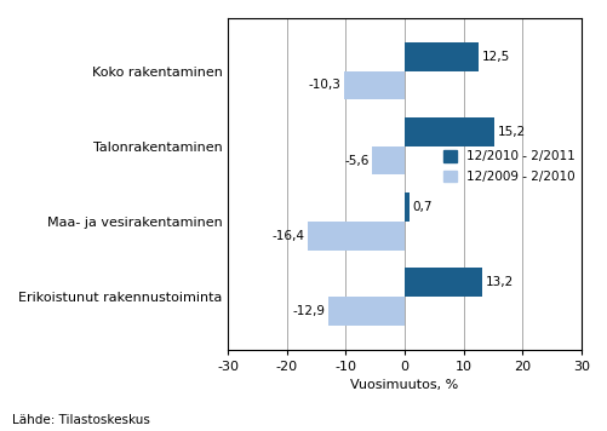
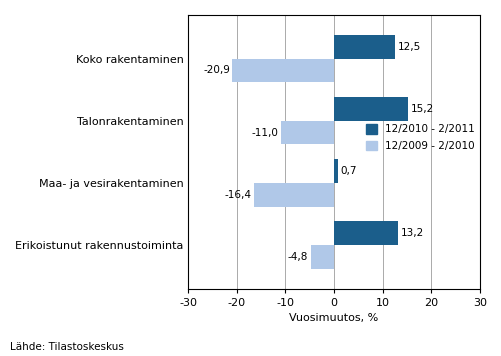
12/2009 - 2/2010/Koko rakentaminen: -10,3 -> -20,9
12/2009 - 2/2010/Talonrakentaminen: -5,6 -> -11,0
12/2009 - 2/2010/Erikoistunut rakennustoiminta: -12,9 -> -4,8
